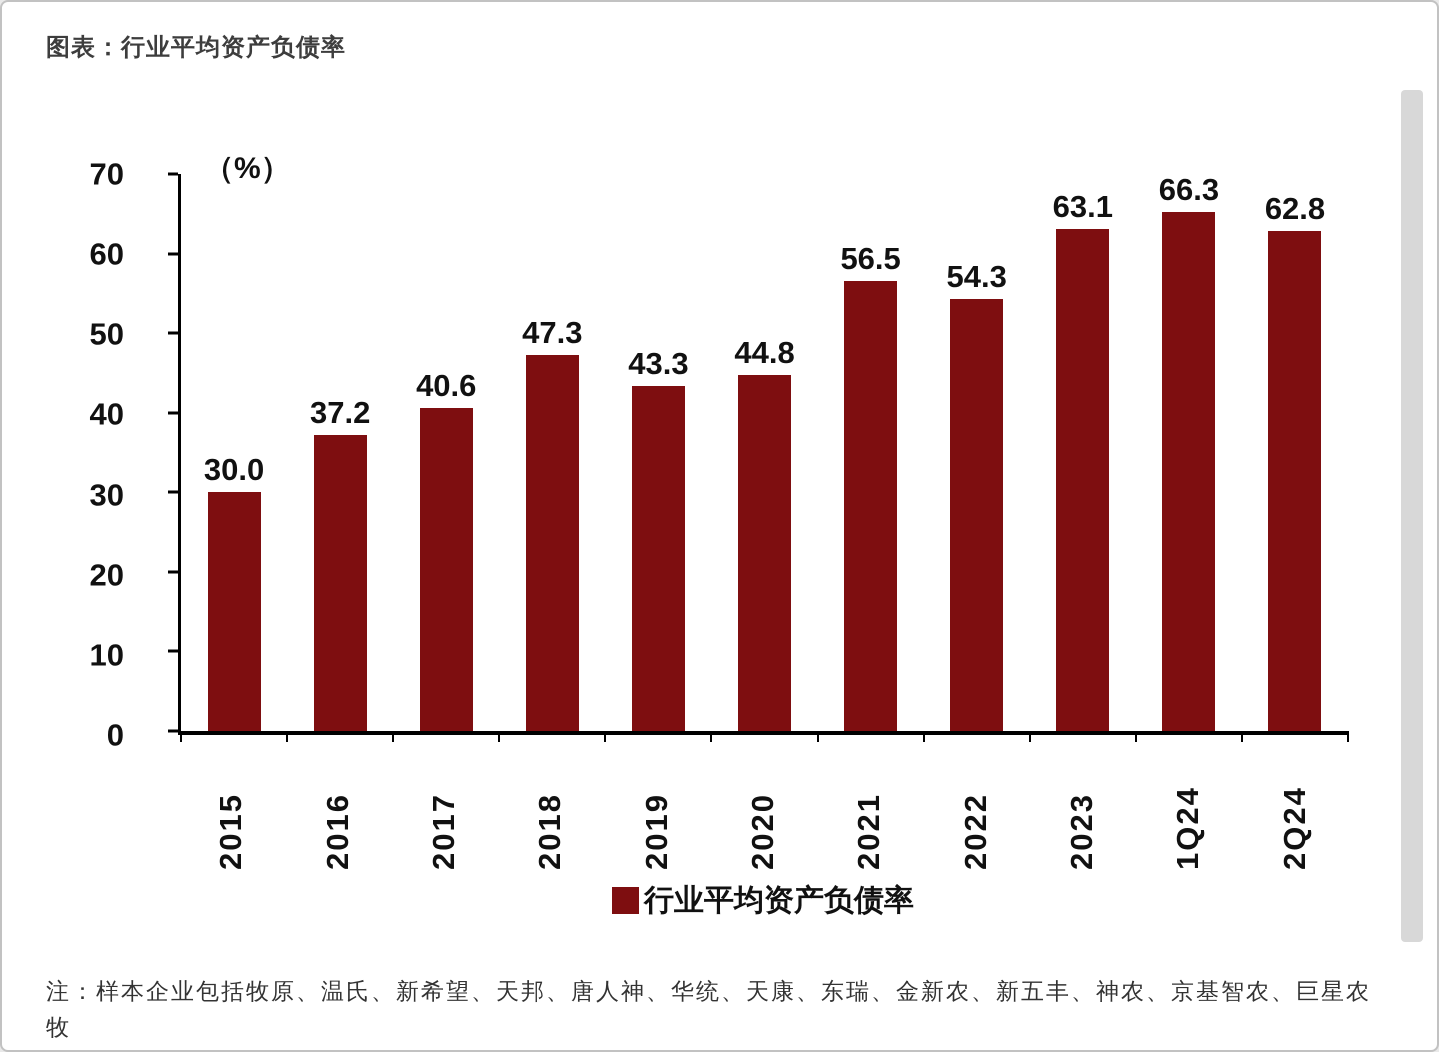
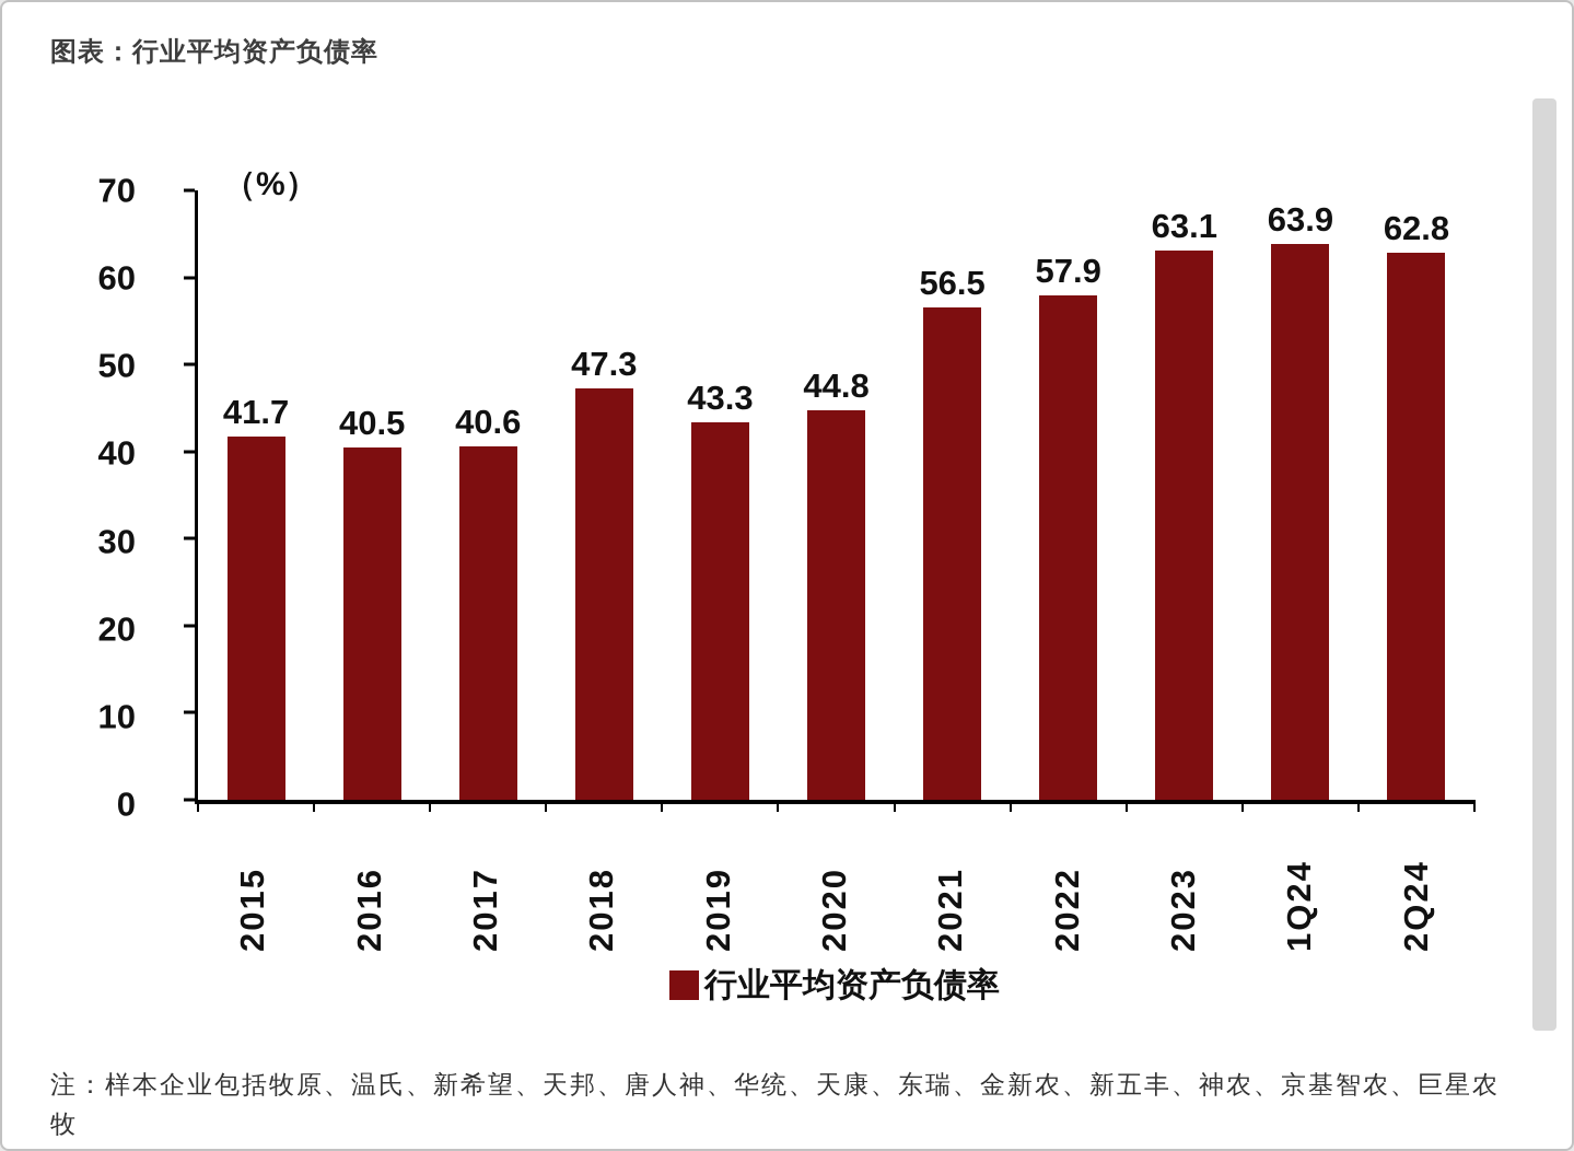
2015: 30.0 -> 41.7
2016: 37.2 -> 40.5
2022: 54.3 -> 57.9
1Q24: 66.3 -> 63.9
